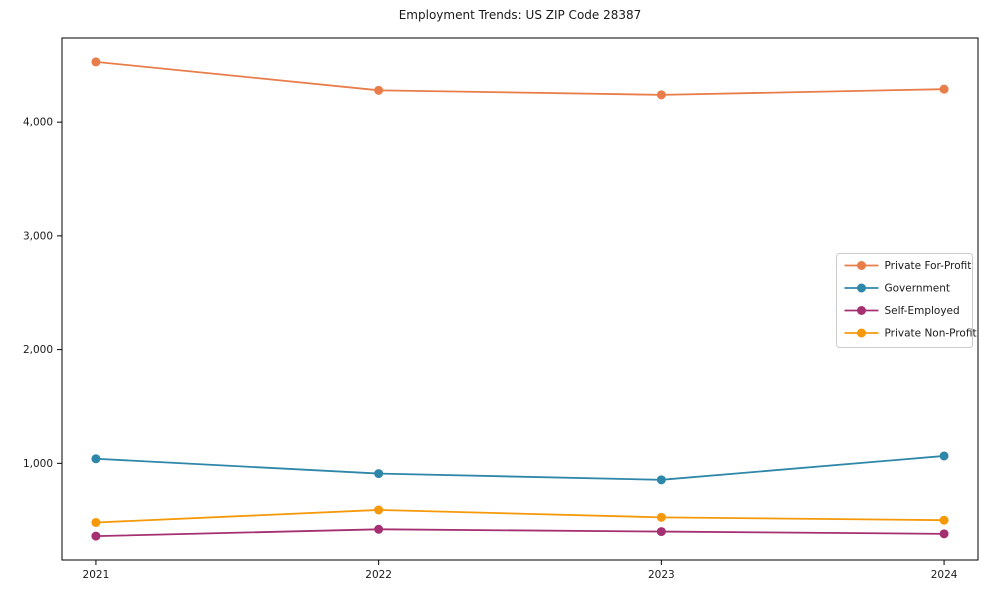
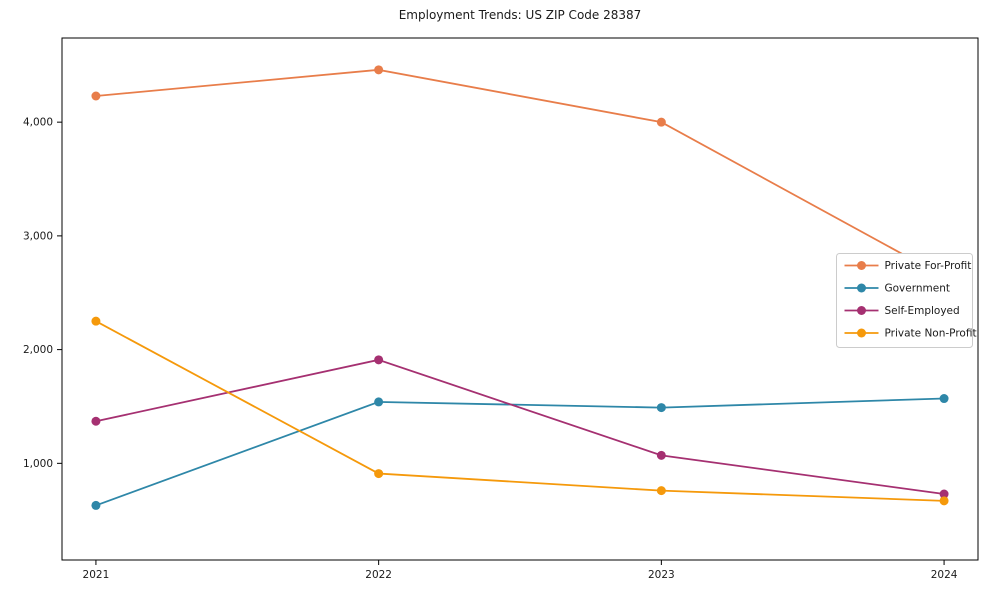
Private For-Profit/2021: 4530 -> 4230
Government/2021: 1040 -> 630
Self-Employed/2021: 360 -> 1370
Private Non-Profit/2021: 480 -> 2250
Private For-Profit/2022: 4280 -> 4460
Government/2022: 910 -> 1540
Self-Employed/2022: 420 -> 1910
Private Non-Profit/2022: 590 -> 910
Private For-Profit/2023: 4240 -> 4000
Government/2023: 860 -> 1490
Self-Employed/2023: 400 -> 1070
Private Non-Profit/2023: 520 -> 760
Private For-Profit/2024: 4290 -> 2640
Government/2024: 1060 -> 1570
Self-Employed/2024: 380 -> 730
Private Non-Profit/2024: 500 -> 670
